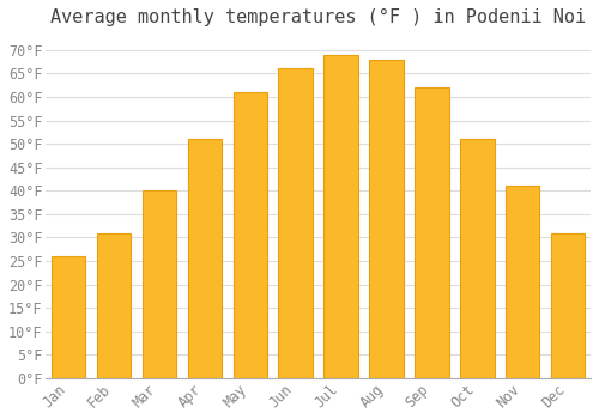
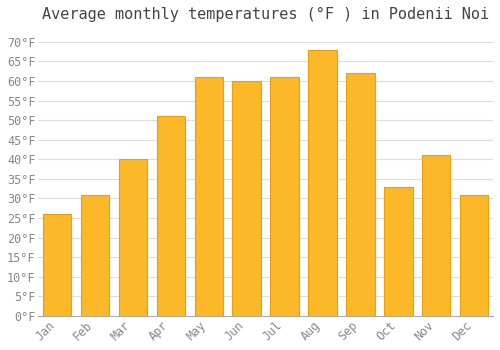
Jun: 66°F -> 60°F
Jul: 69°F -> 61°F
Oct: 51°F -> 33°F
